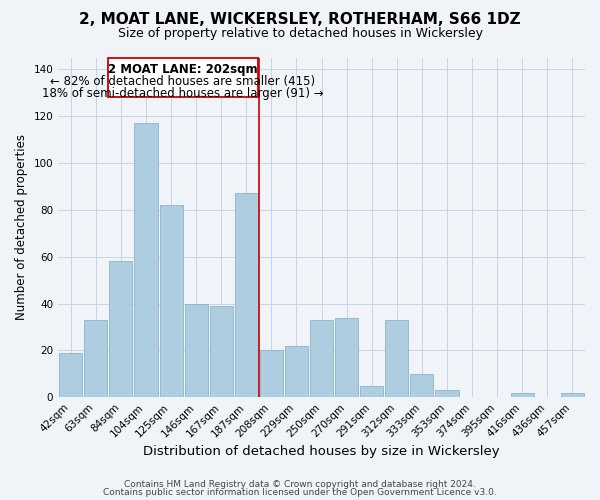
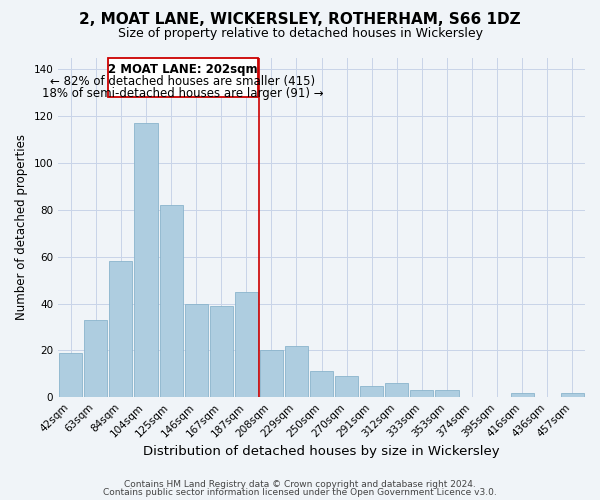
187sqm: 87 -> 45
250sqm: 33 -> 11
270sqm: 34 -> 9
312sqm: 33 -> 6
333sqm: 10 -> 3
